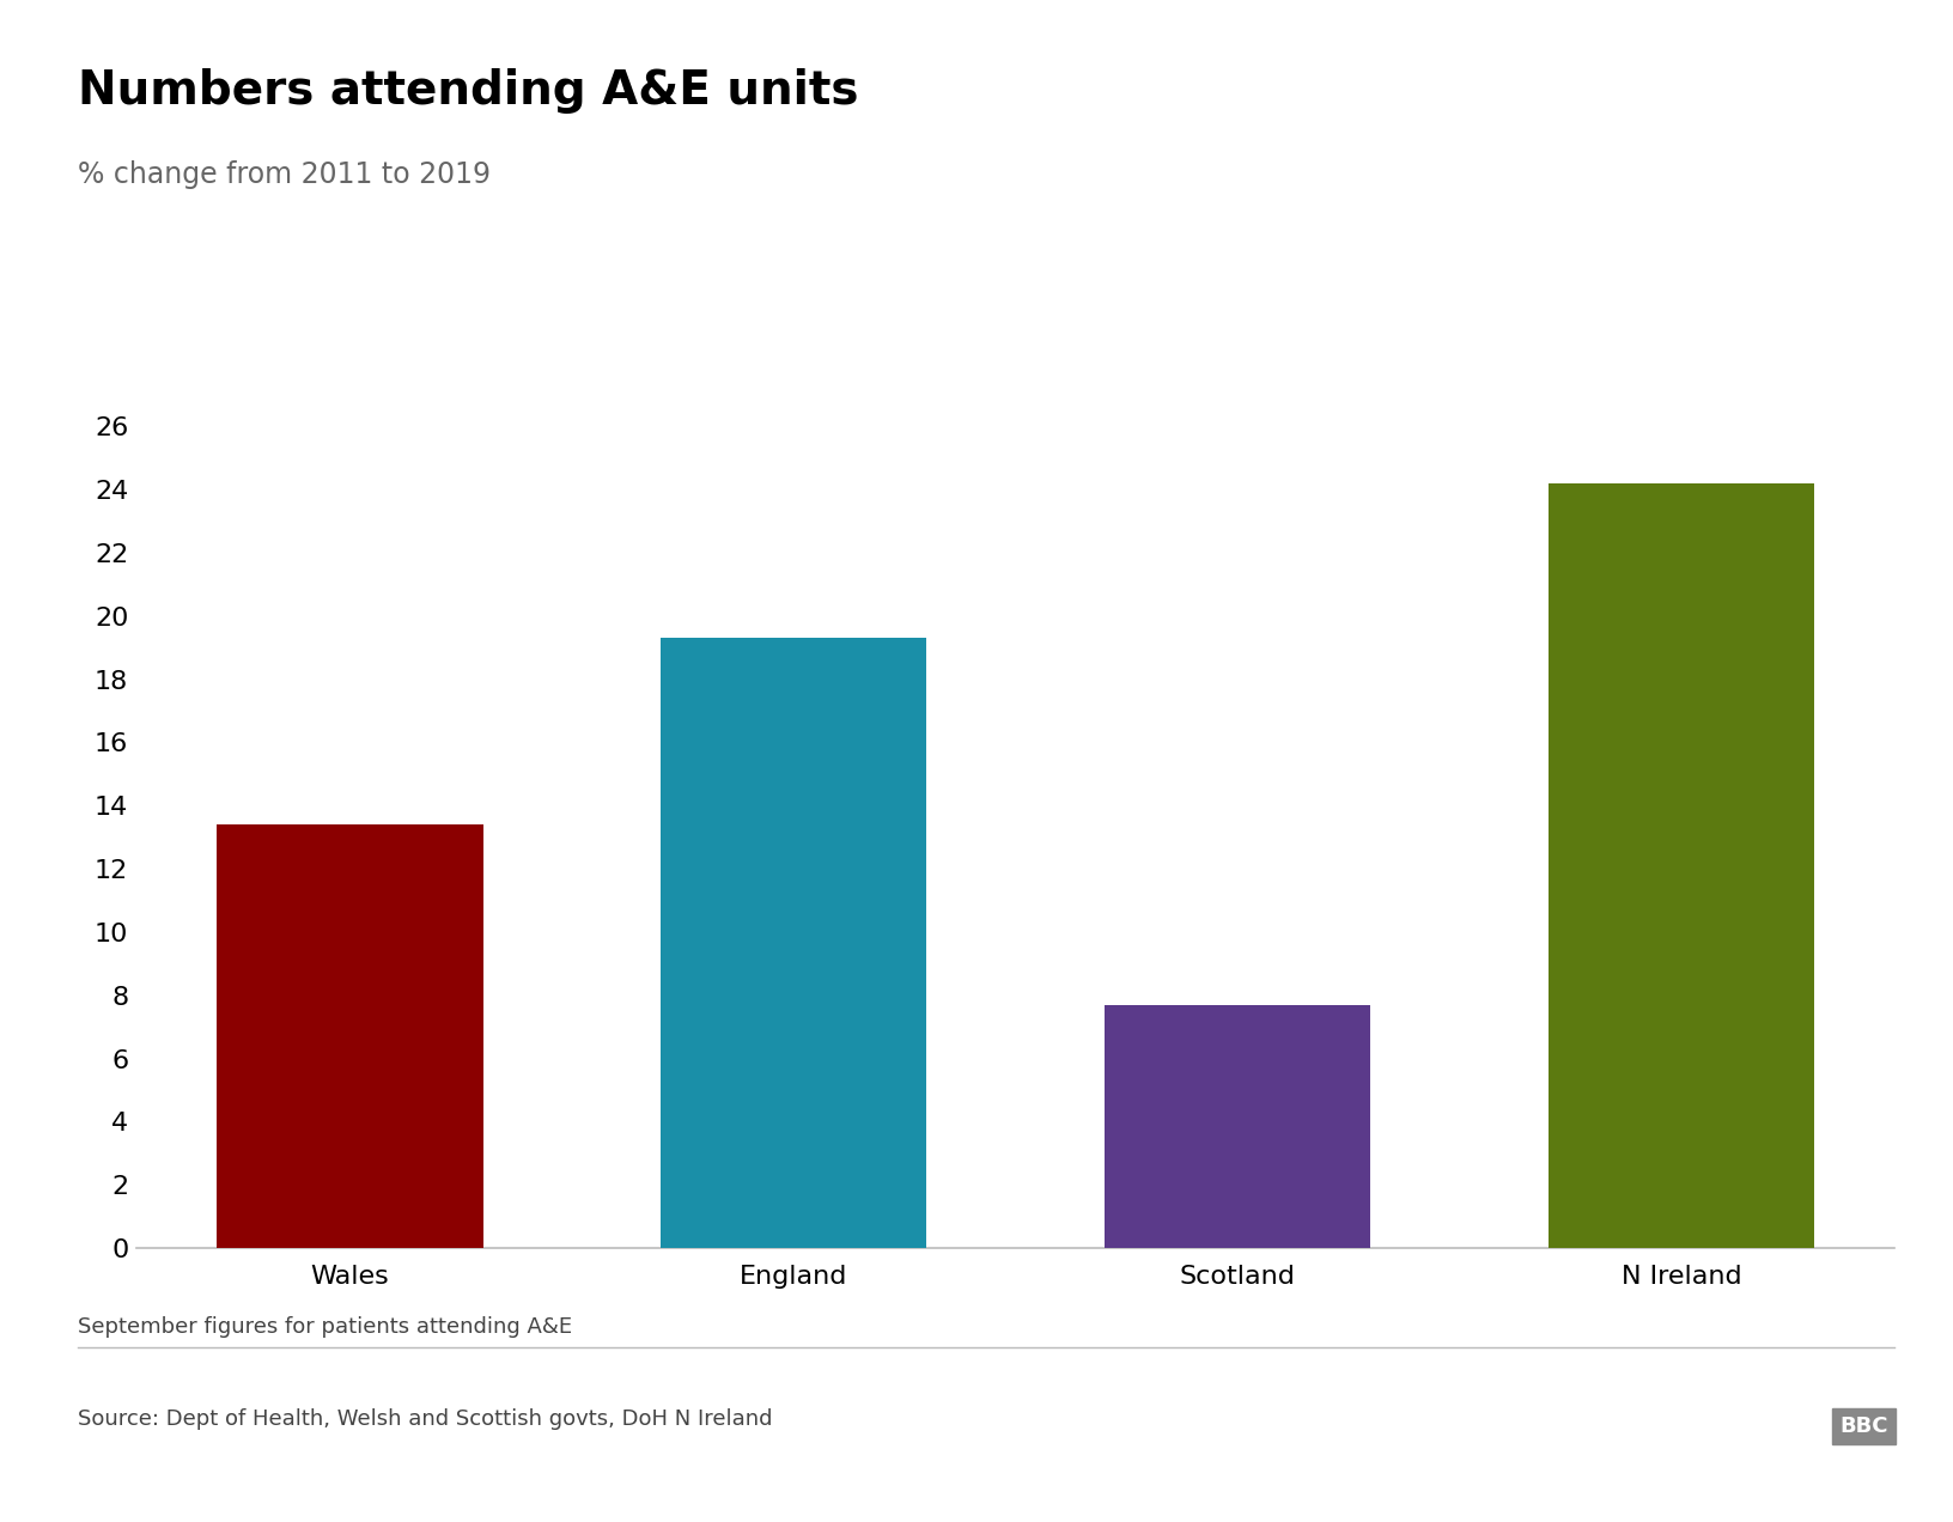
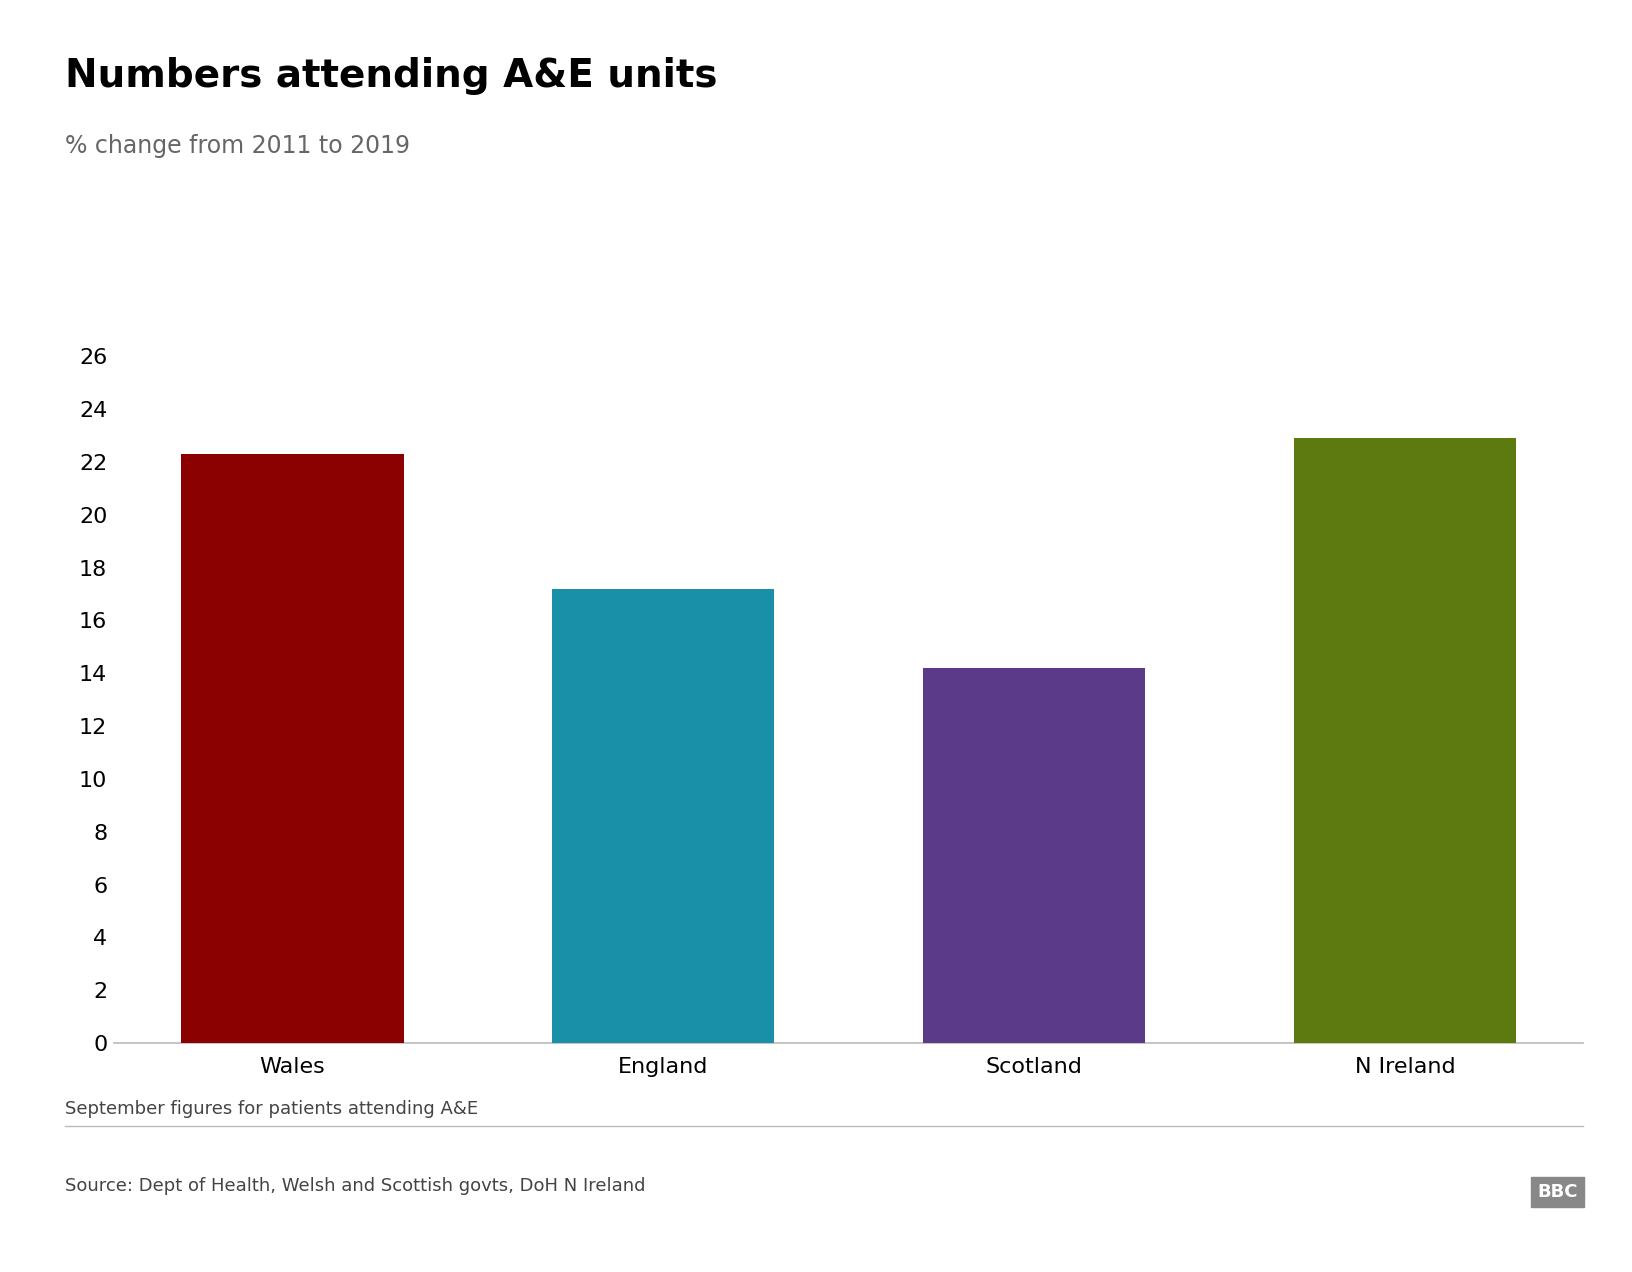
Wales: 13.4 -> 22.3
England: 19.3 -> 17.2
Scotland: 7.7 -> 14.2
N Ireland: 24.2 -> 22.9
